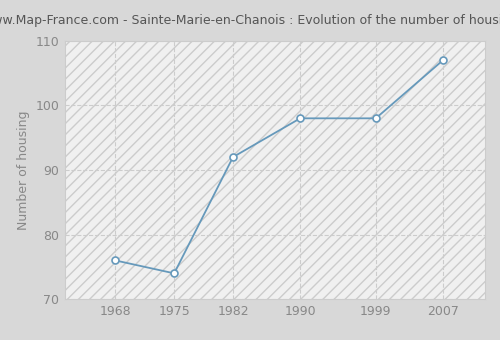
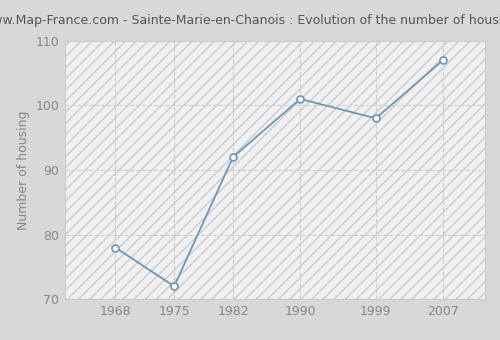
1968: 76 -> 78
1975: 74 -> 72
1990: 98 -> 101
